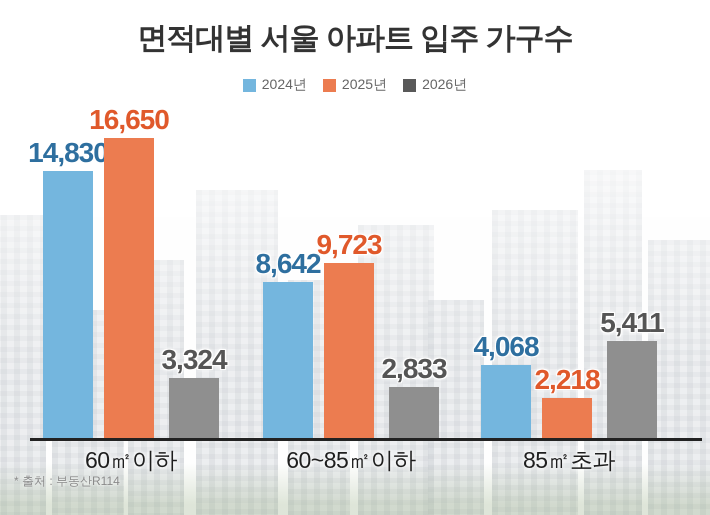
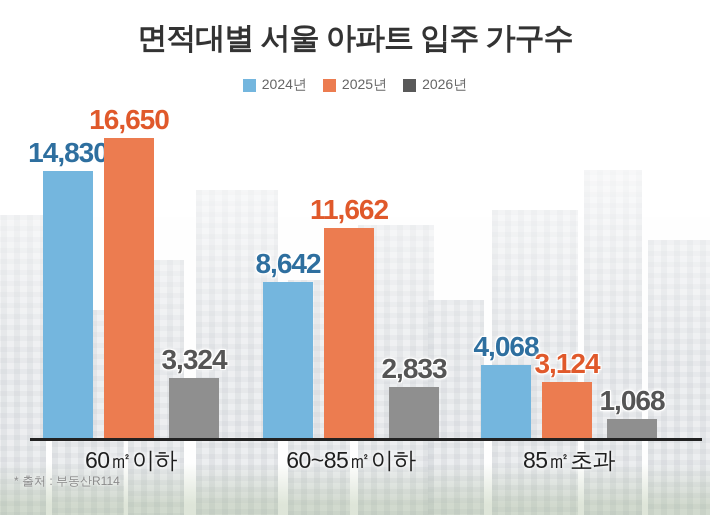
2025년/60~85㎡이하: 9,723 -> 11,662
2025년/85㎡초과: 2,218 -> 3,124
2026년/85㎡초과: 5,411 -> 1,068
